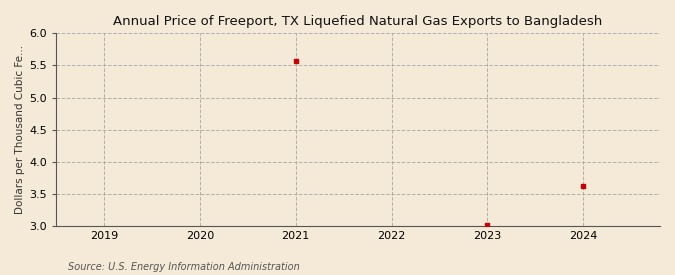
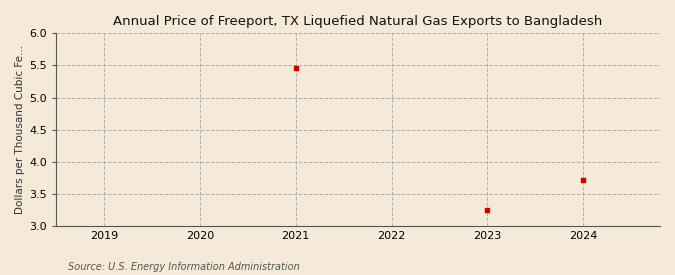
2021: 5.57 -> 5.46
2023: 3.02 -> 3.24
2024: 3.62 -> 3.72
